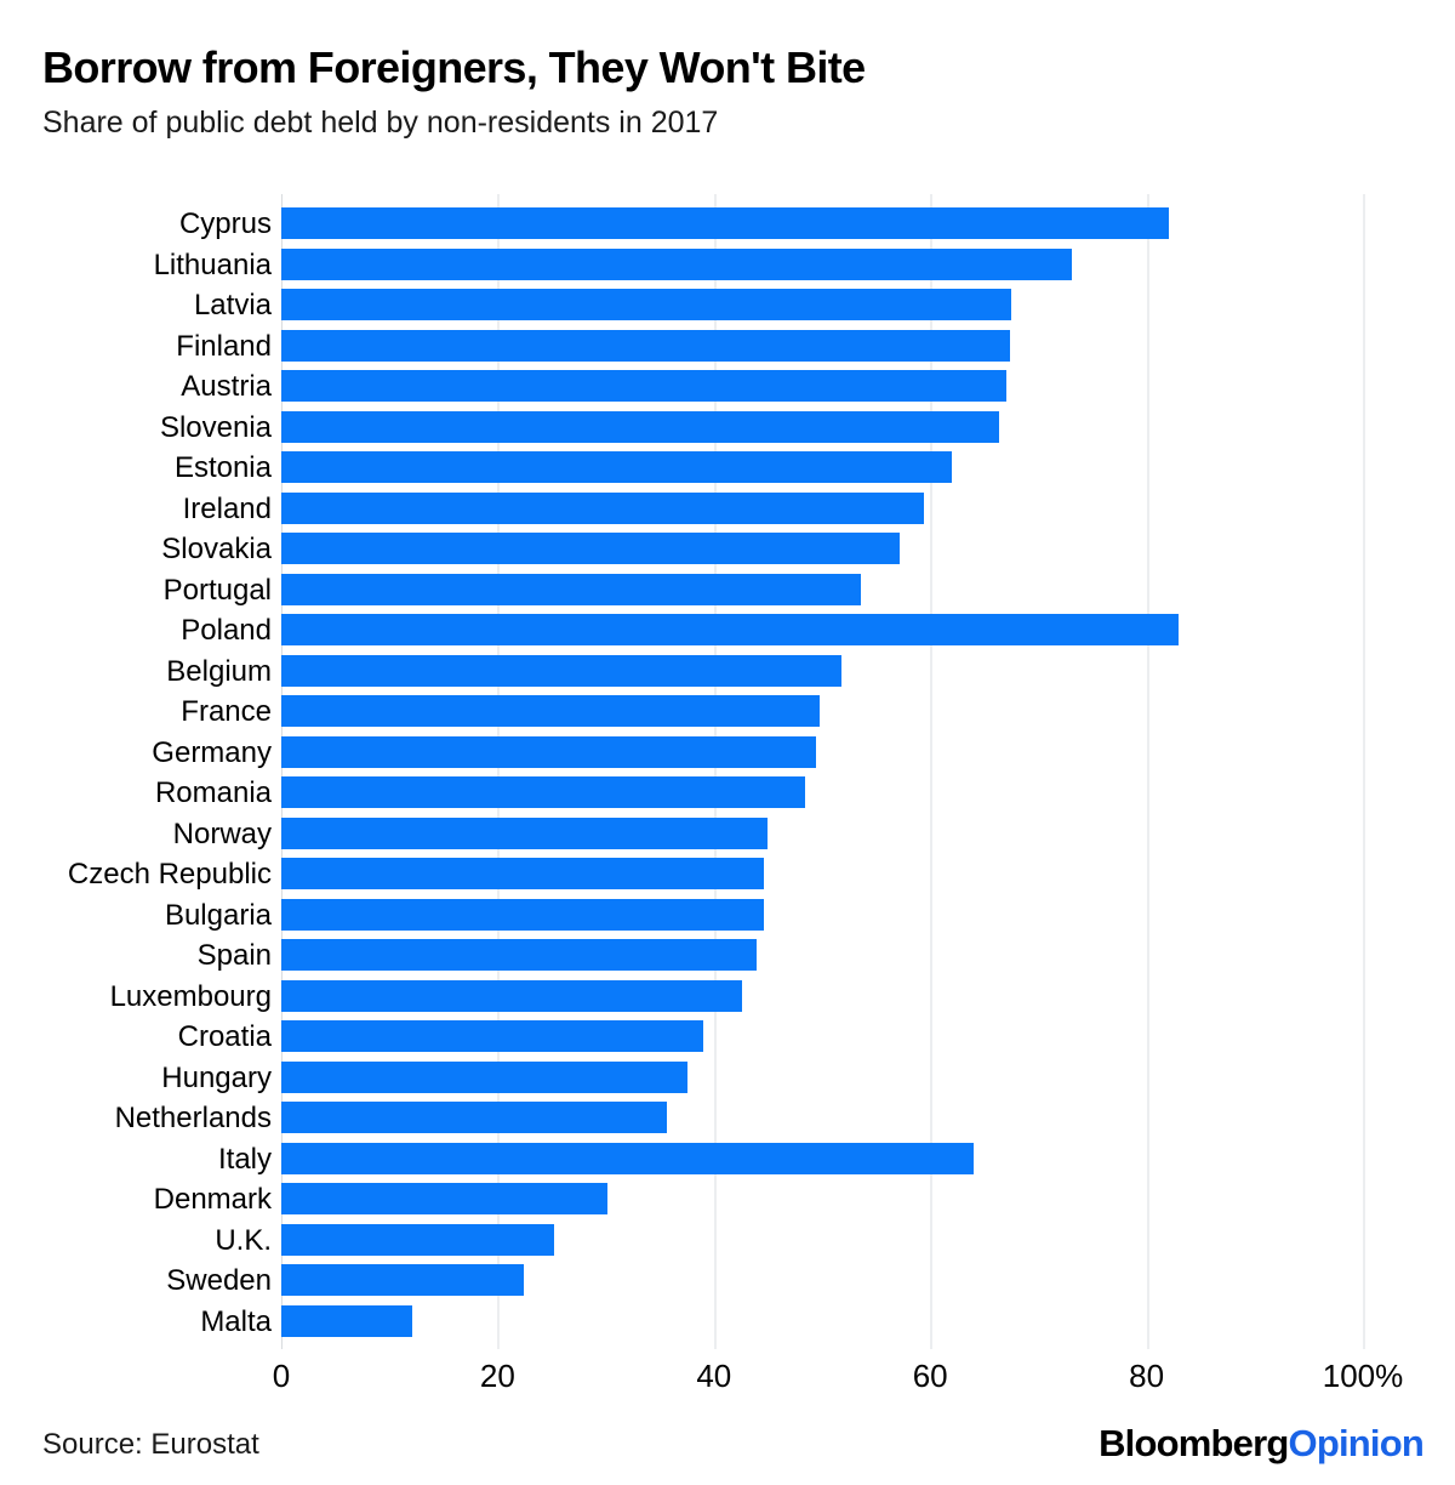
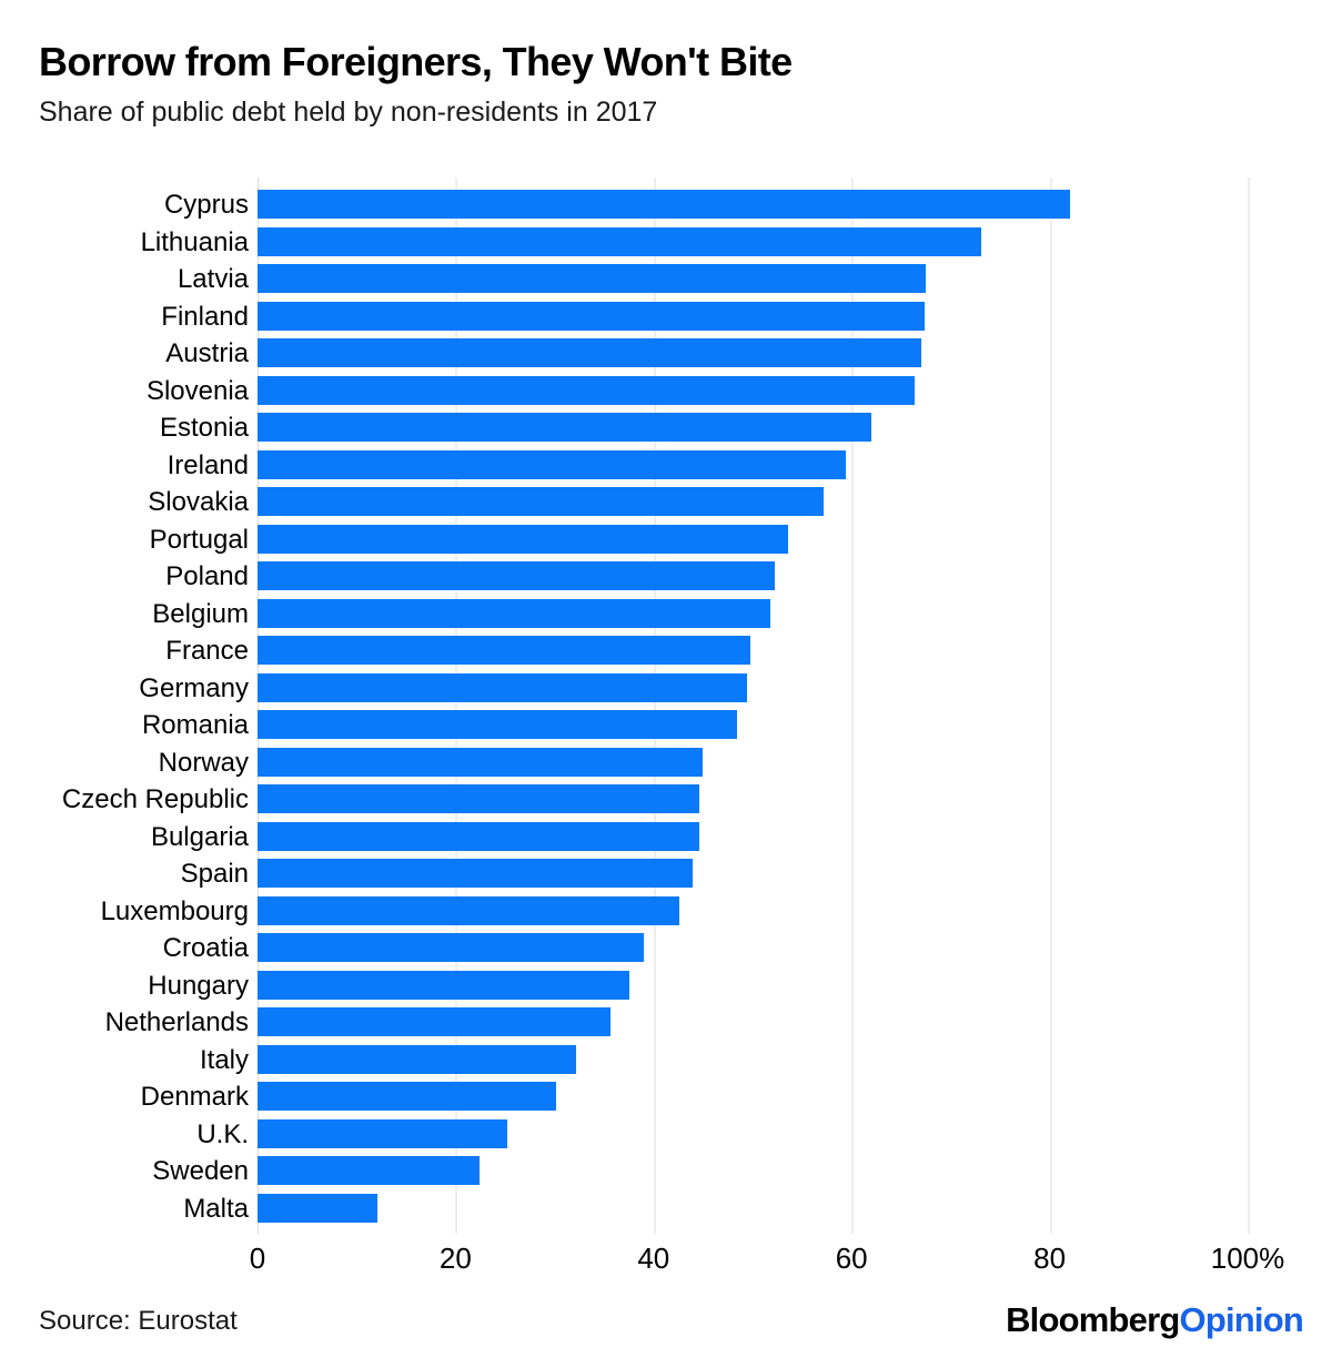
Poland: 83% -> 52%
Italy: 64% -> 32%
